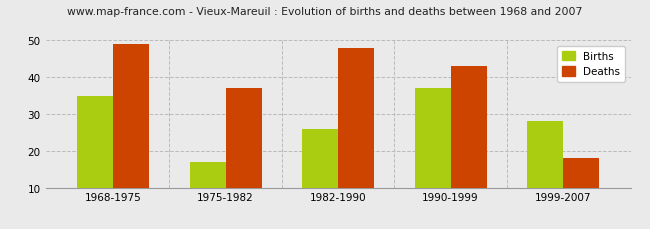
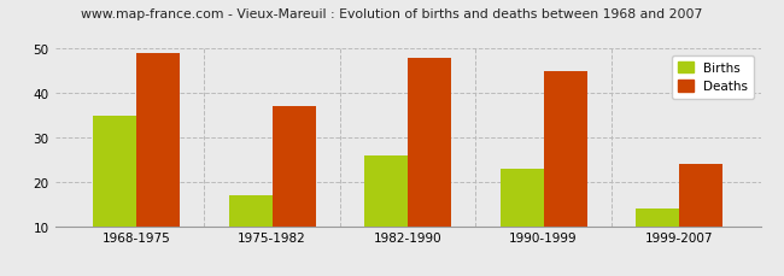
Births/1990-1999: 37 -> 23
Deaths/1990-1999: 43 -> 45
Births/1999-2007: 28 -> 14
Deaths/1999-2007: 18 -> 24
